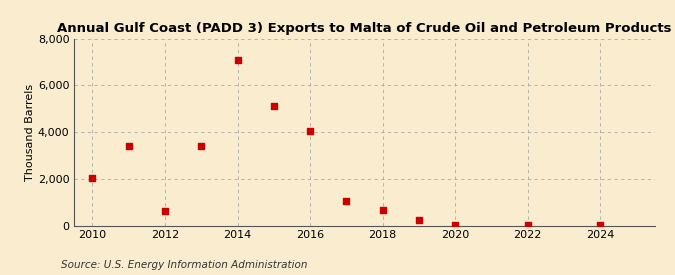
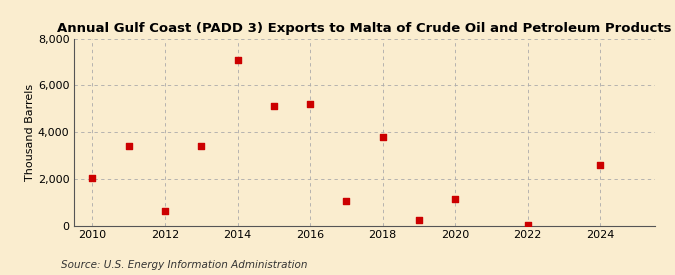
2016: 4,050 -> 5,200
2018: 650 -> 3,800
2020: 30 -> 1,150
2024: 30 -> 2,600
